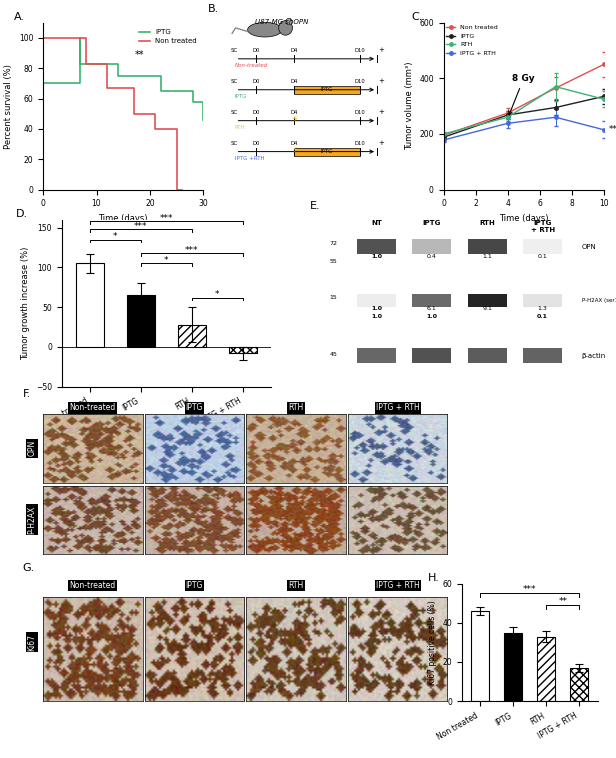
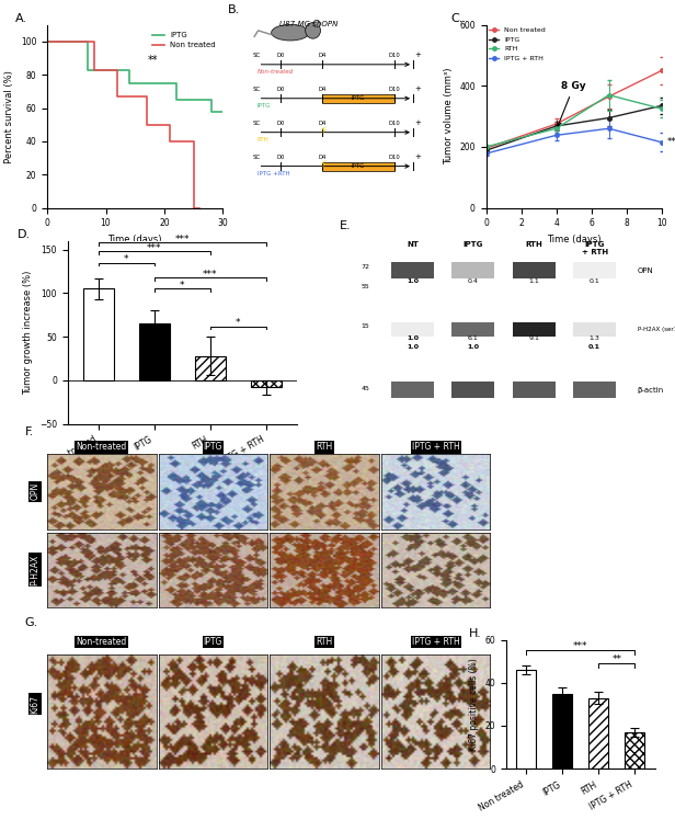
A./IPTG/0: 70 -> 100
A./IPTG/30: 46 -> 58
